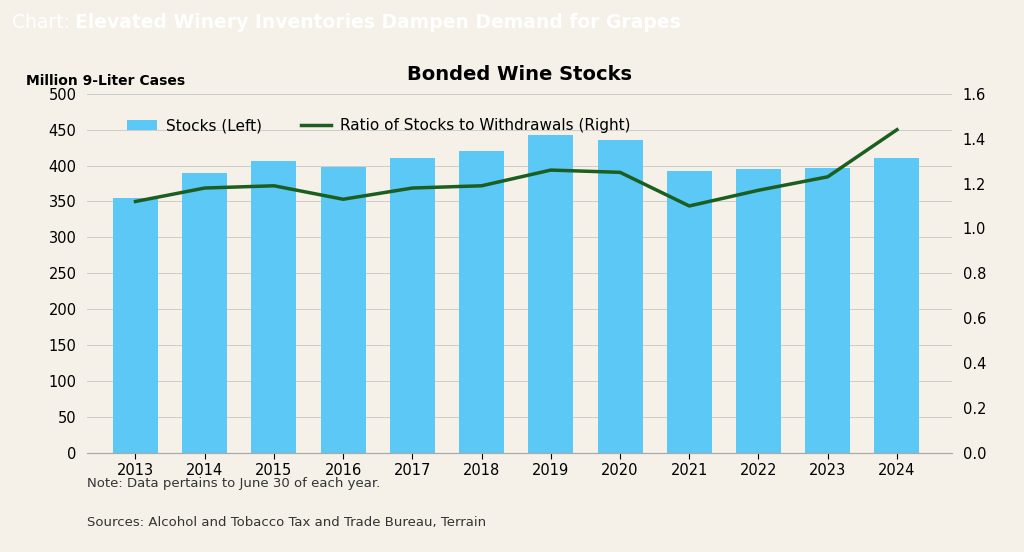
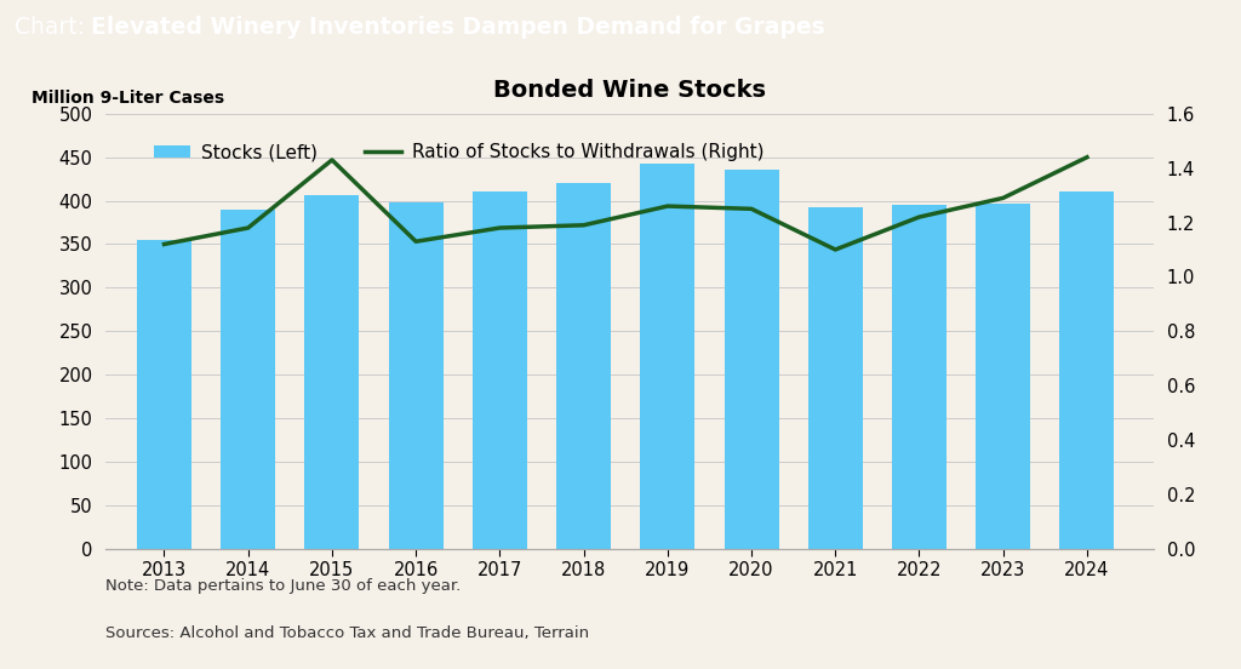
Ratio of Stocks to Withdrawals (Right)/2015: 1.19 -> 1.43
Ratio of Stocks to Withdrawals (Right)/2022: 1.17 -> 1.22
Ratio of Stocks to Withdrawals (Right)/2023: 1.23 -> 1.29
